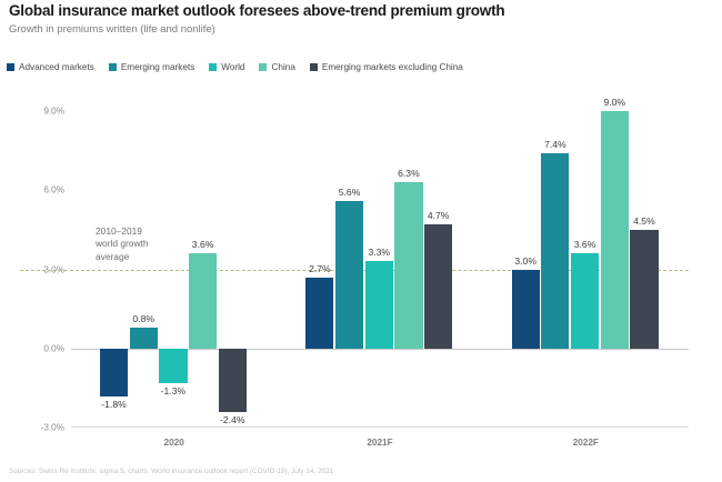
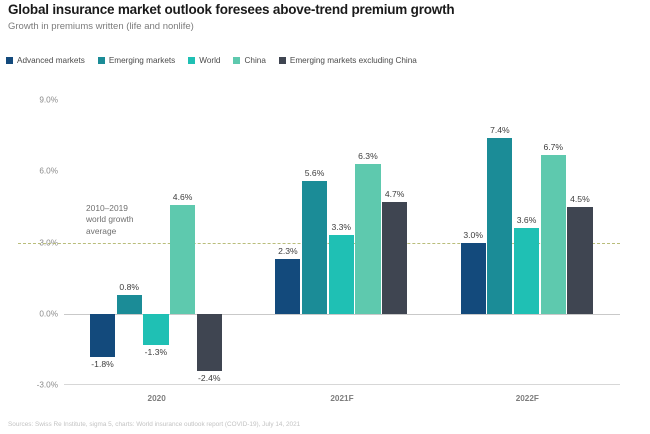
China/2020: 3.6% -> 4.6%
Advanced markets/2021F: 2.7% -> 2.3%
China/2022F: 9.0% -> 6.7%
